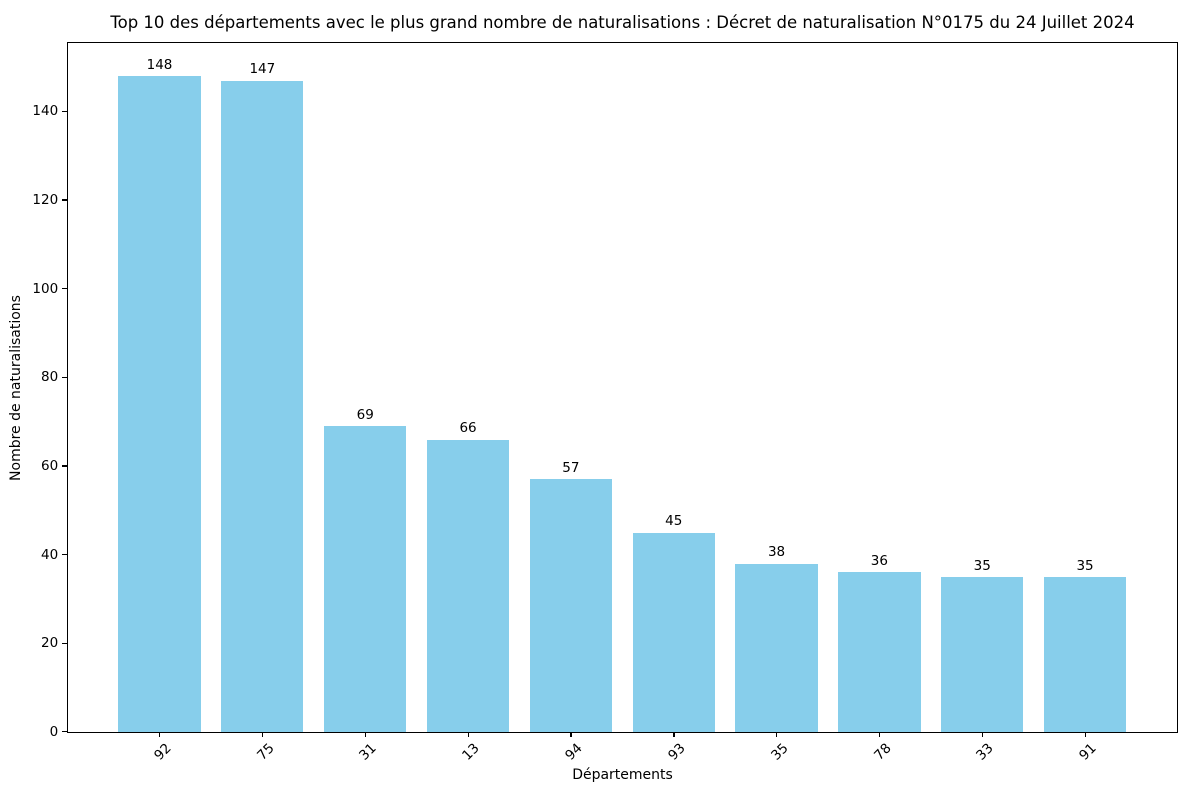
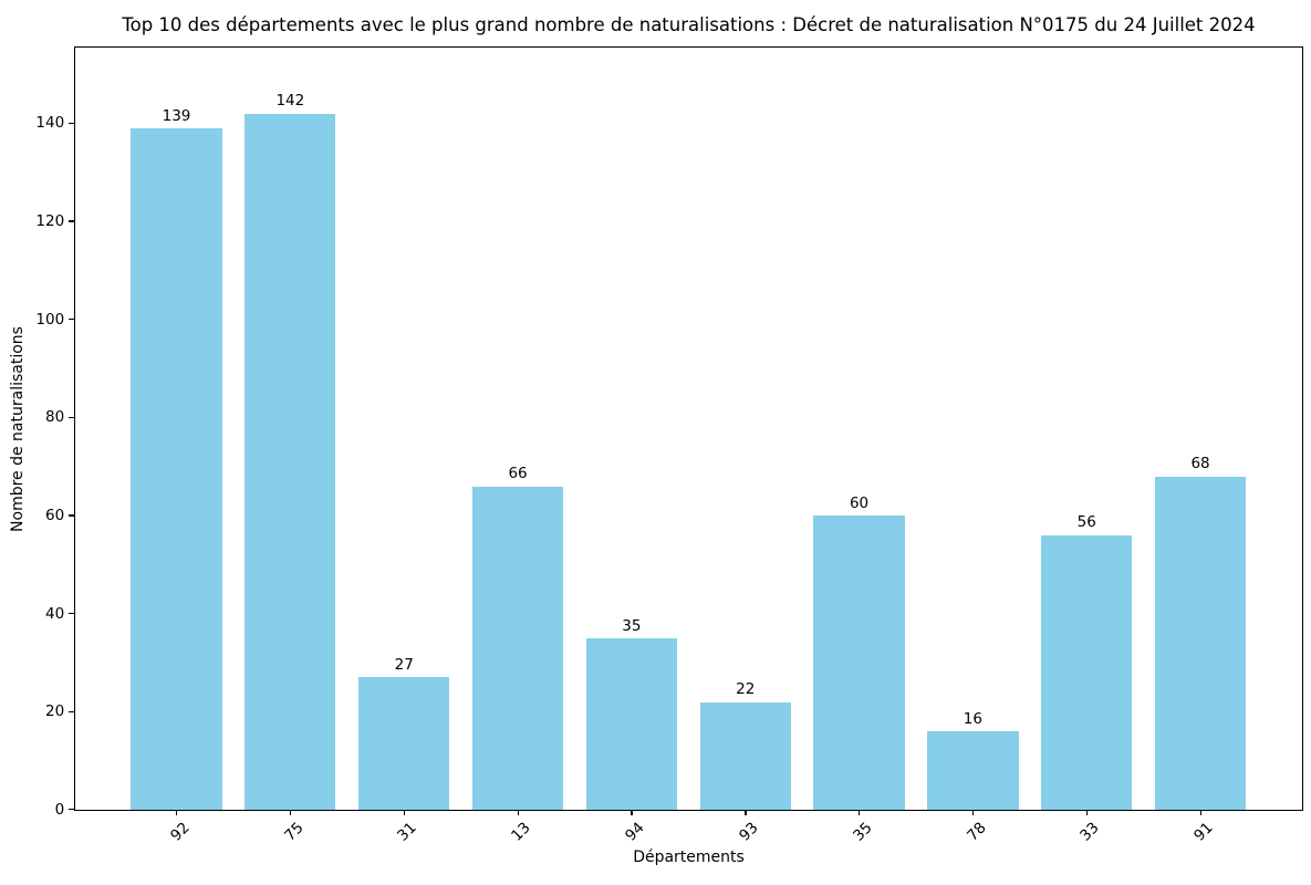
92: 148 -> 139
75: 147 -> 142
31: 69 -> 27
94: 57 -> 35
93: 45 -> 22
35: 38 -> 60
78: 36 -> 16
33: 35 -> 56
91: 35 -> 68
